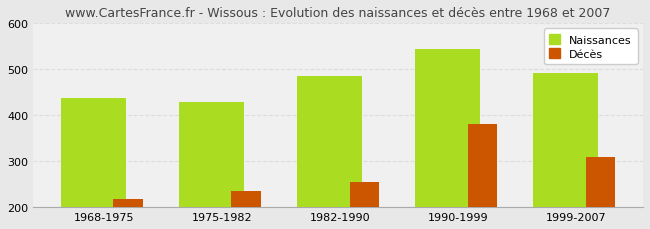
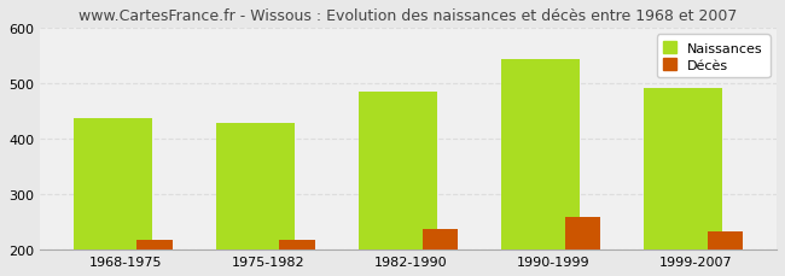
Décès/1975-1982: 235 -> 218
Décès/1982-1990: 255 -> 238
Décès/1990-1999: 380 -> 258
Décès/1999-2007: 310 -> 233
